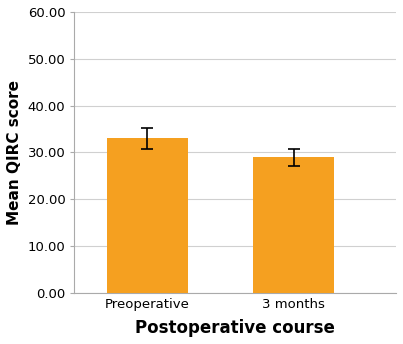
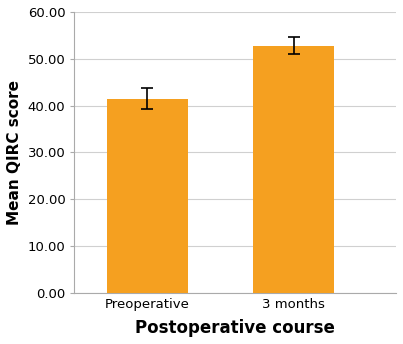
Preoperative: 33.0 -> 41.5
3 months: 29.0 -> 52.8
